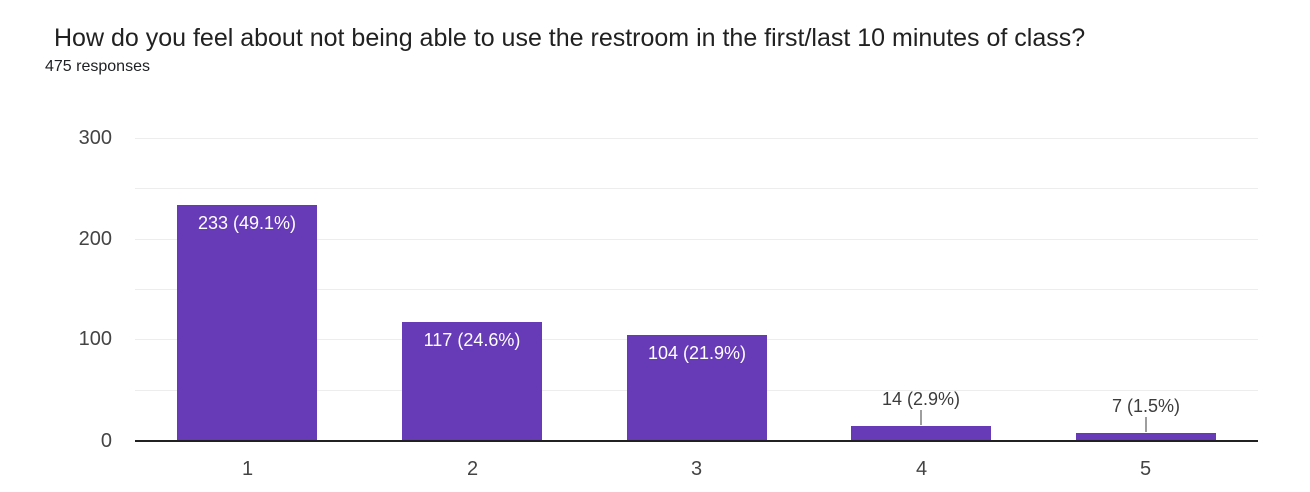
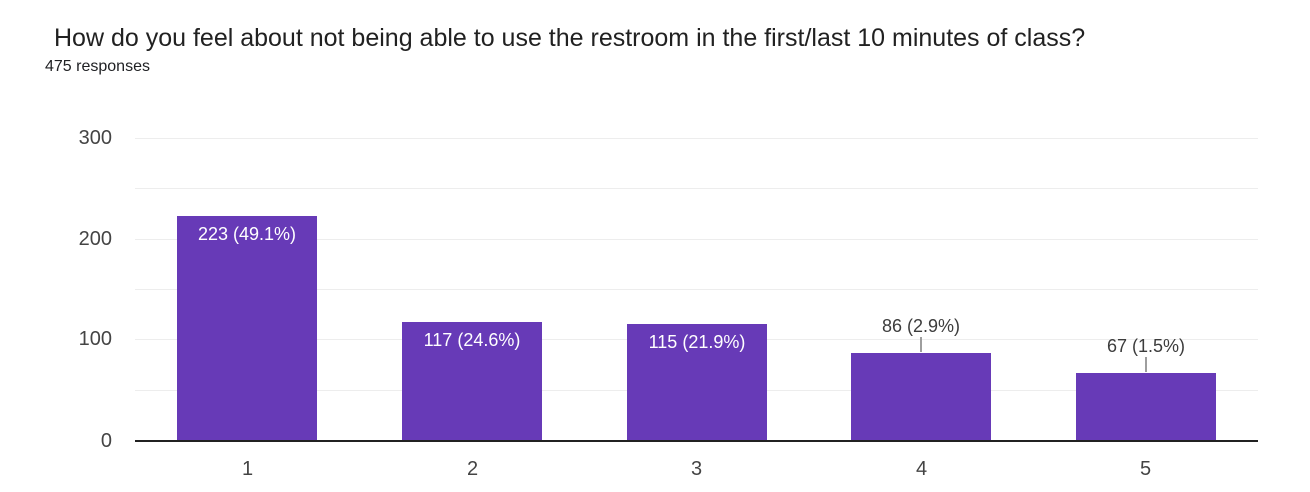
1: 233 -> 223
3: 104 -> 115
4: 14 -> 86
5: 7 -> 67
